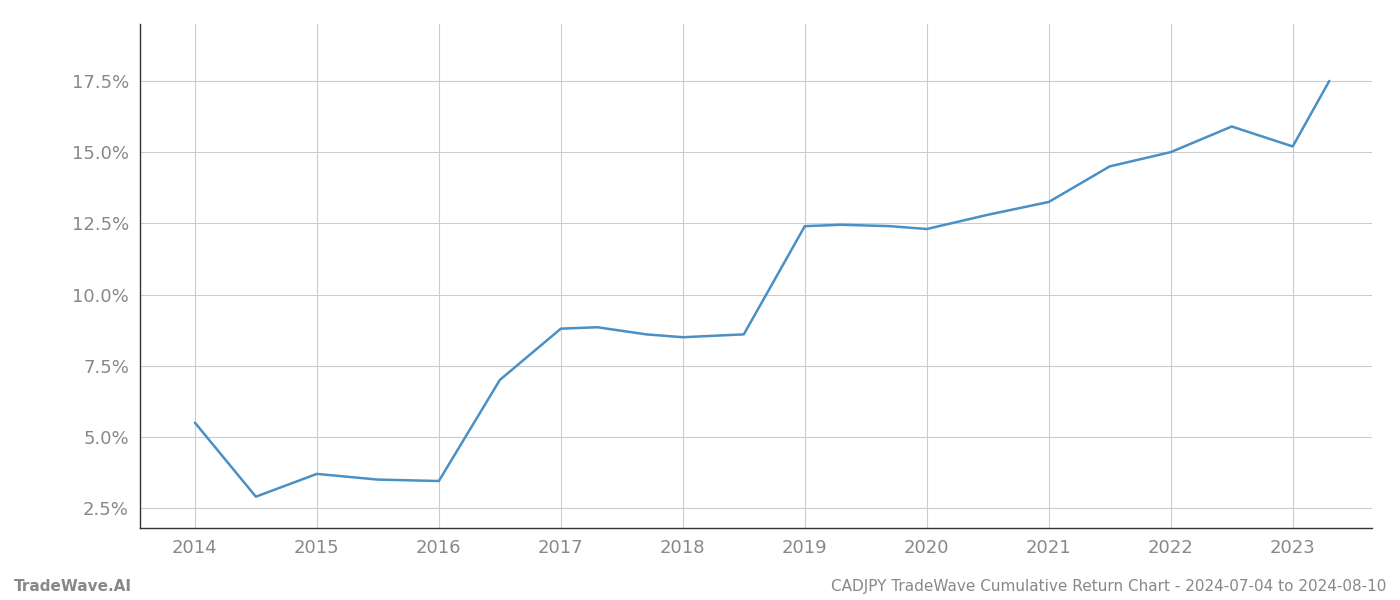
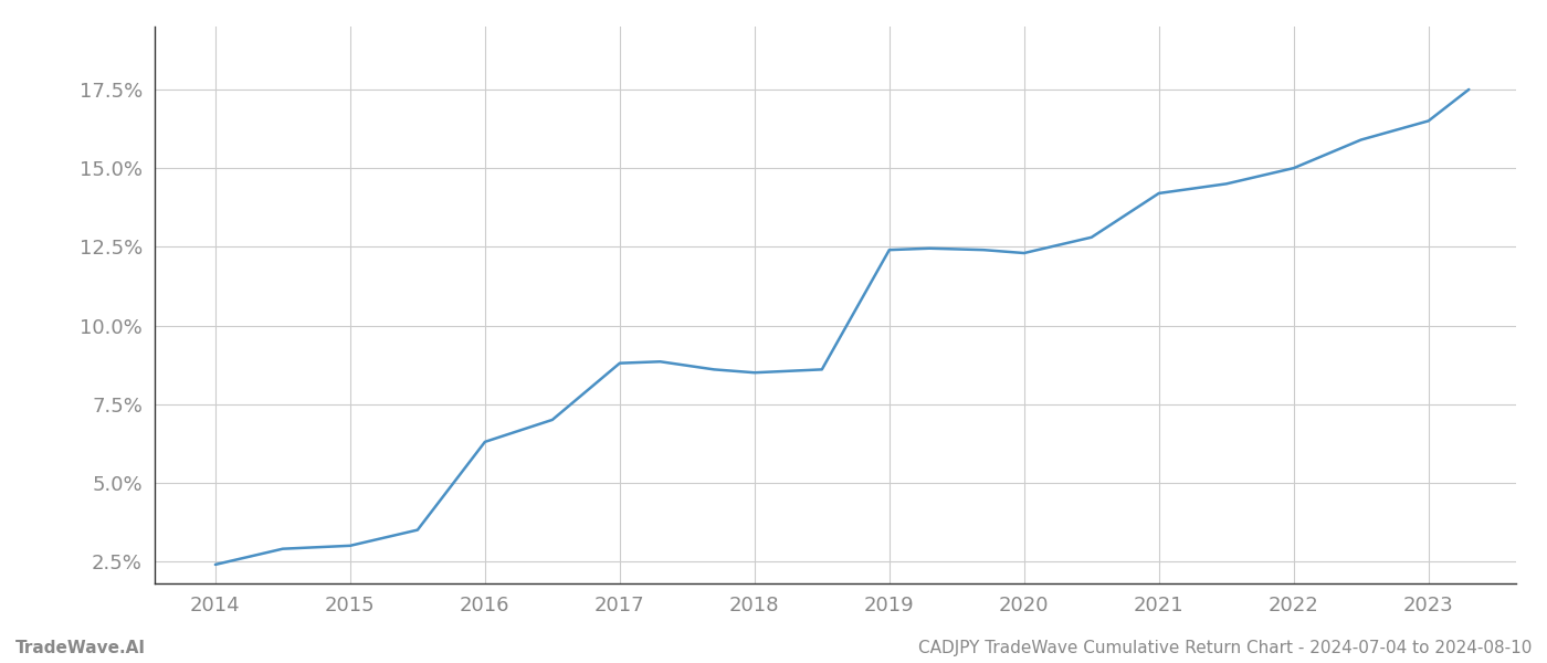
2014: 5.50% -> 2.40%
2015: 3.70% -> 3.00%
2016: 3.45% -> 6.30%
2021: 13.25% -> 14.20%
2023: 15.20% -> 16.50%
